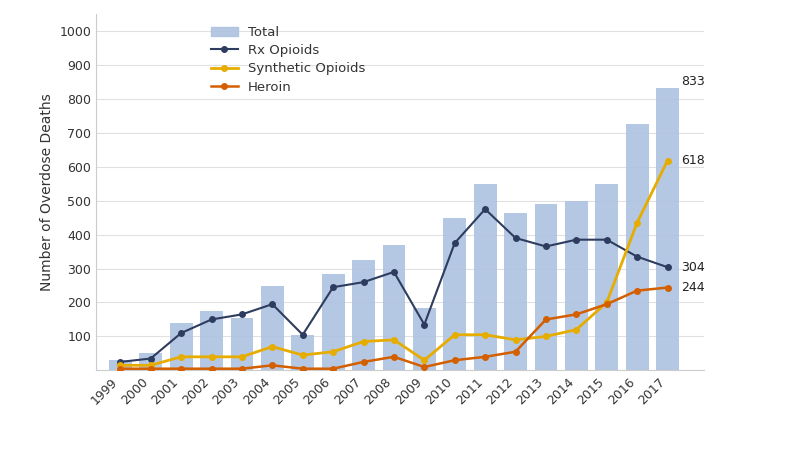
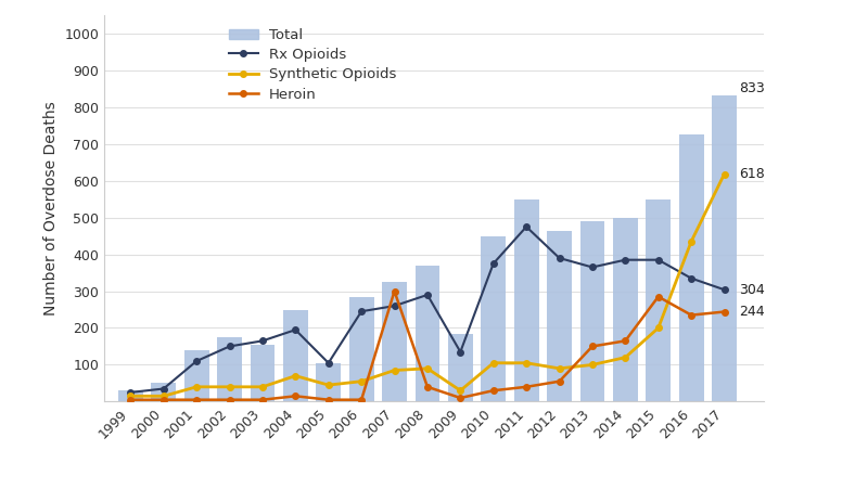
Heroin/2007: 25 -> 300
Heroin/2015: 195 -> 285
